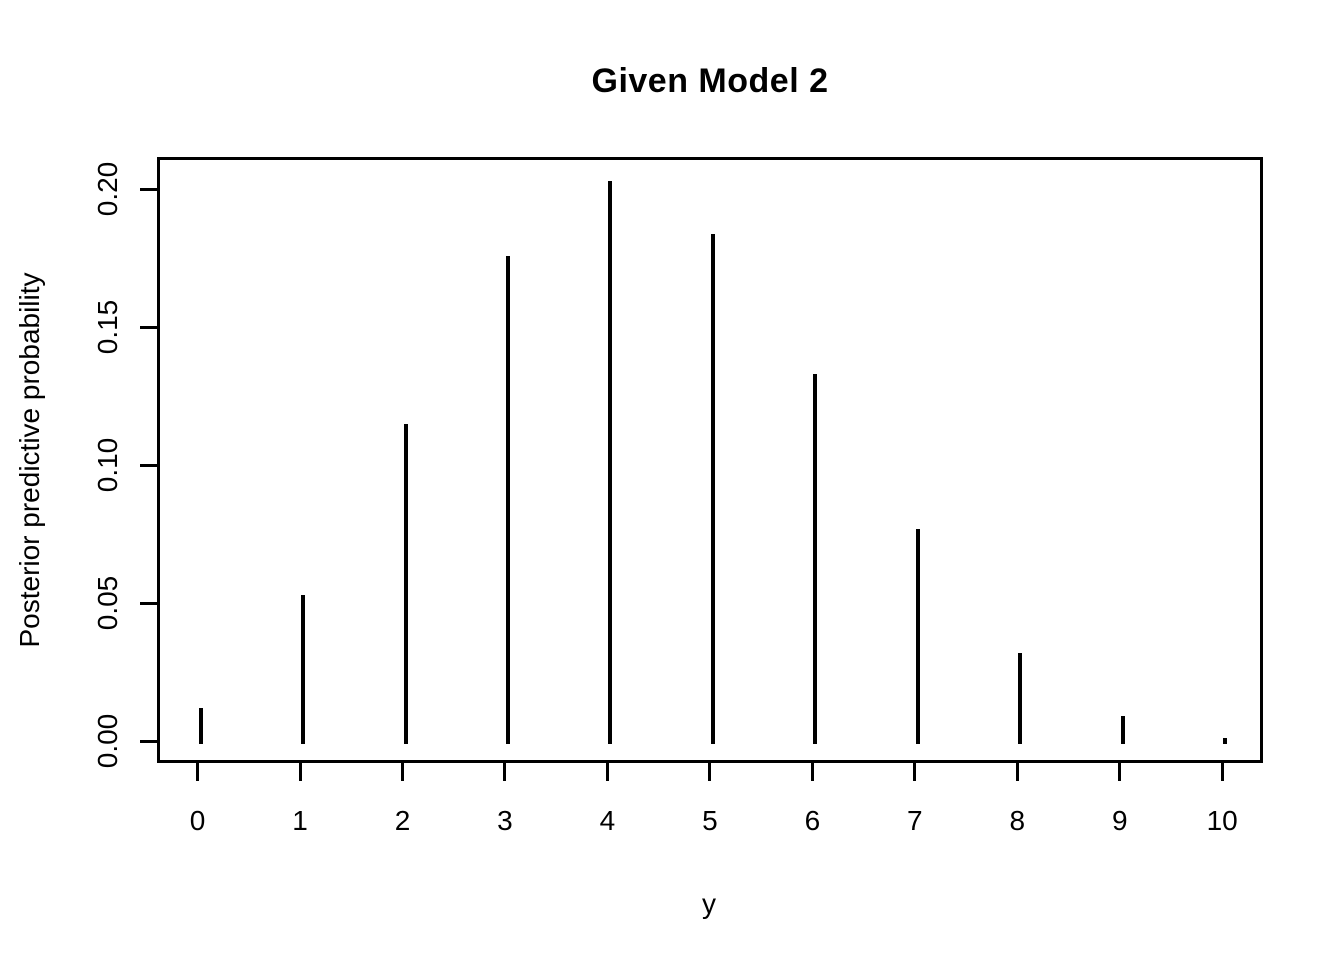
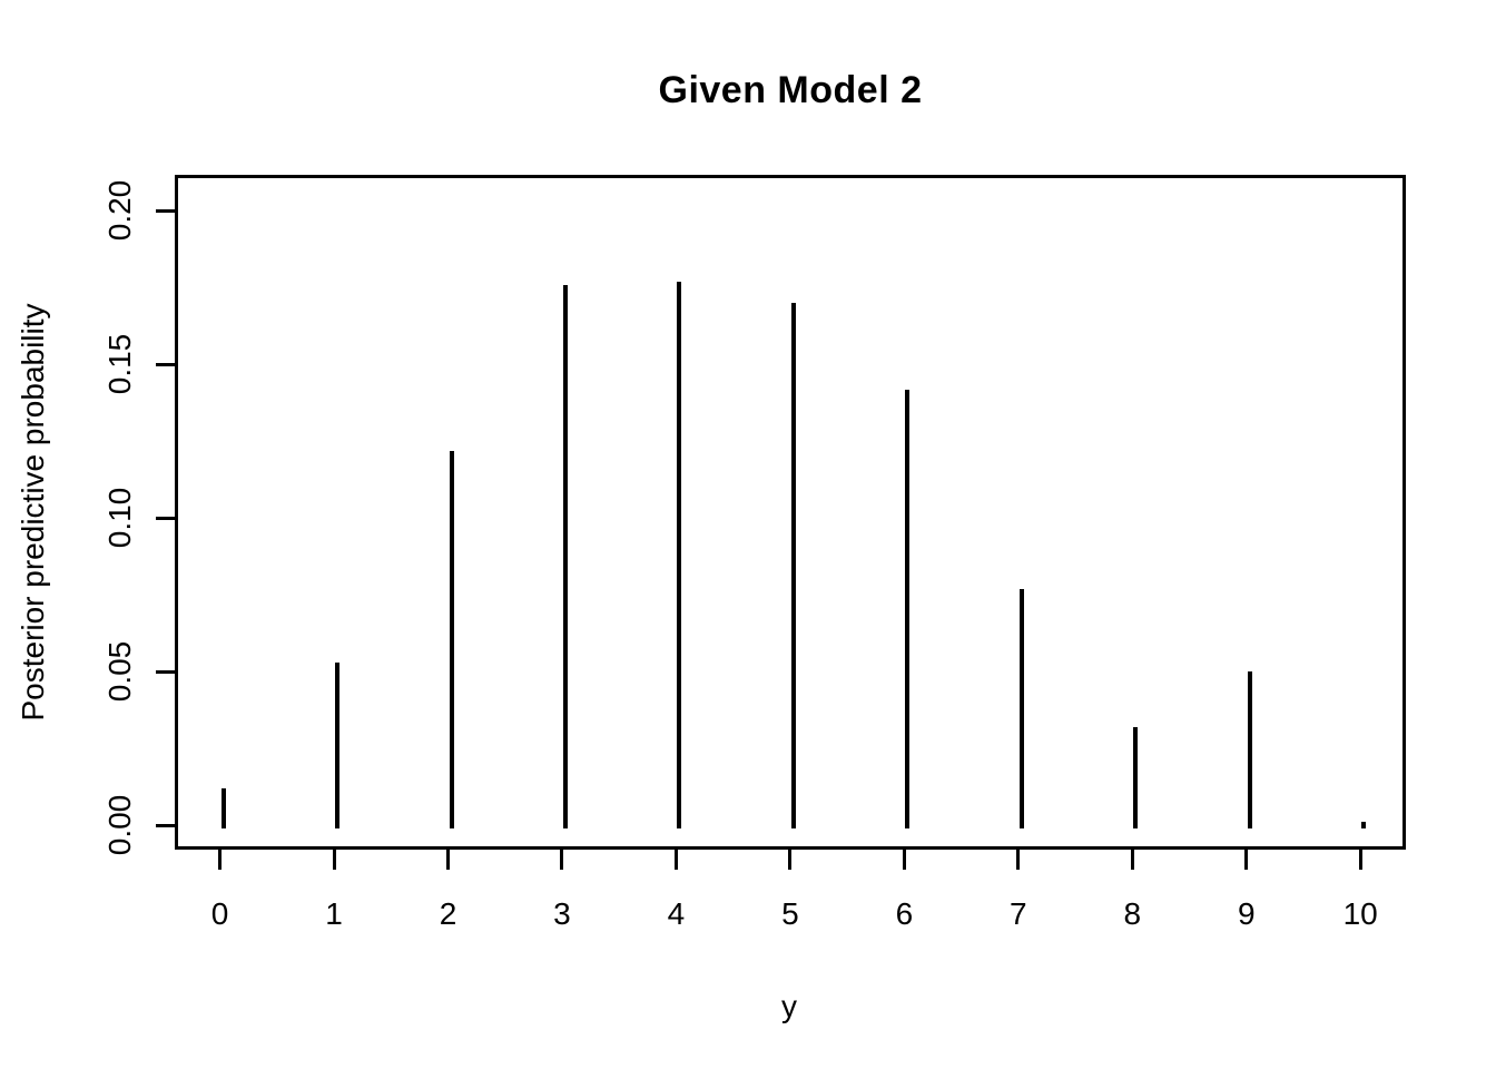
2: 0.116 -> 0.123
4: 0.204 -> 0.178
5: 0.185 -> 0.171
6: 0.134 -> 0.143
9: 0.010 -> 0.051
